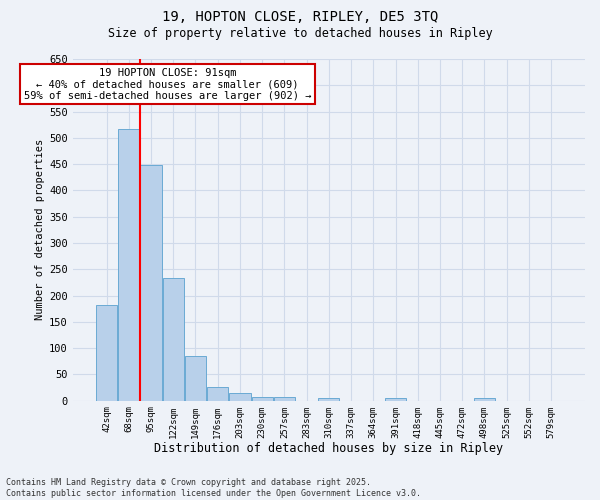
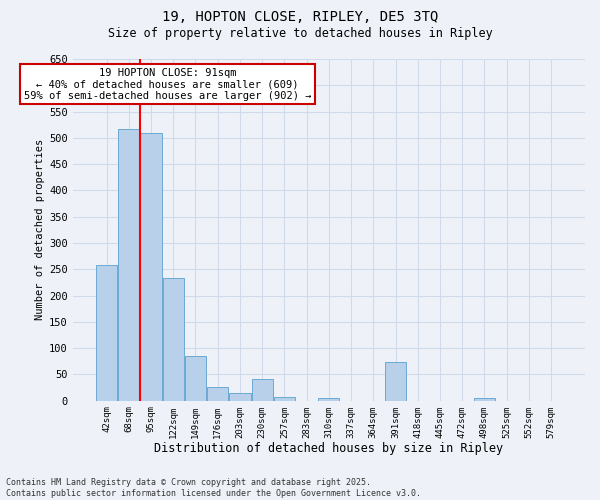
42sqm: 182 -> 258
95sqm: 449 -> 510
230sqm: 8 -> 42
391sqm: 6 -> 74
